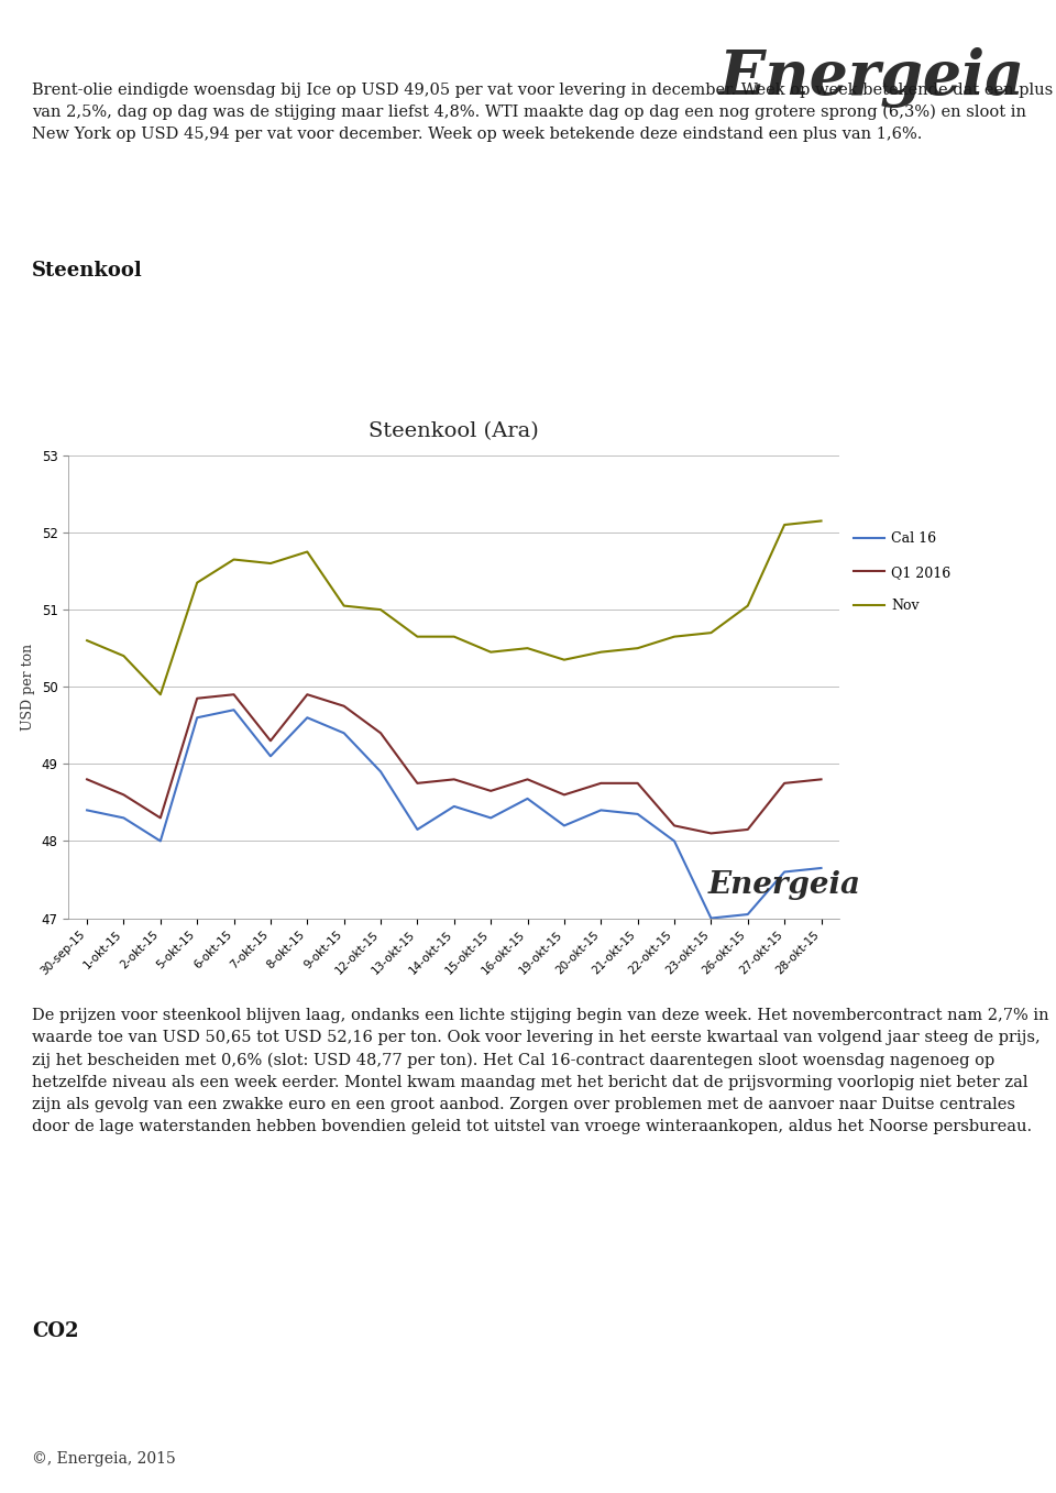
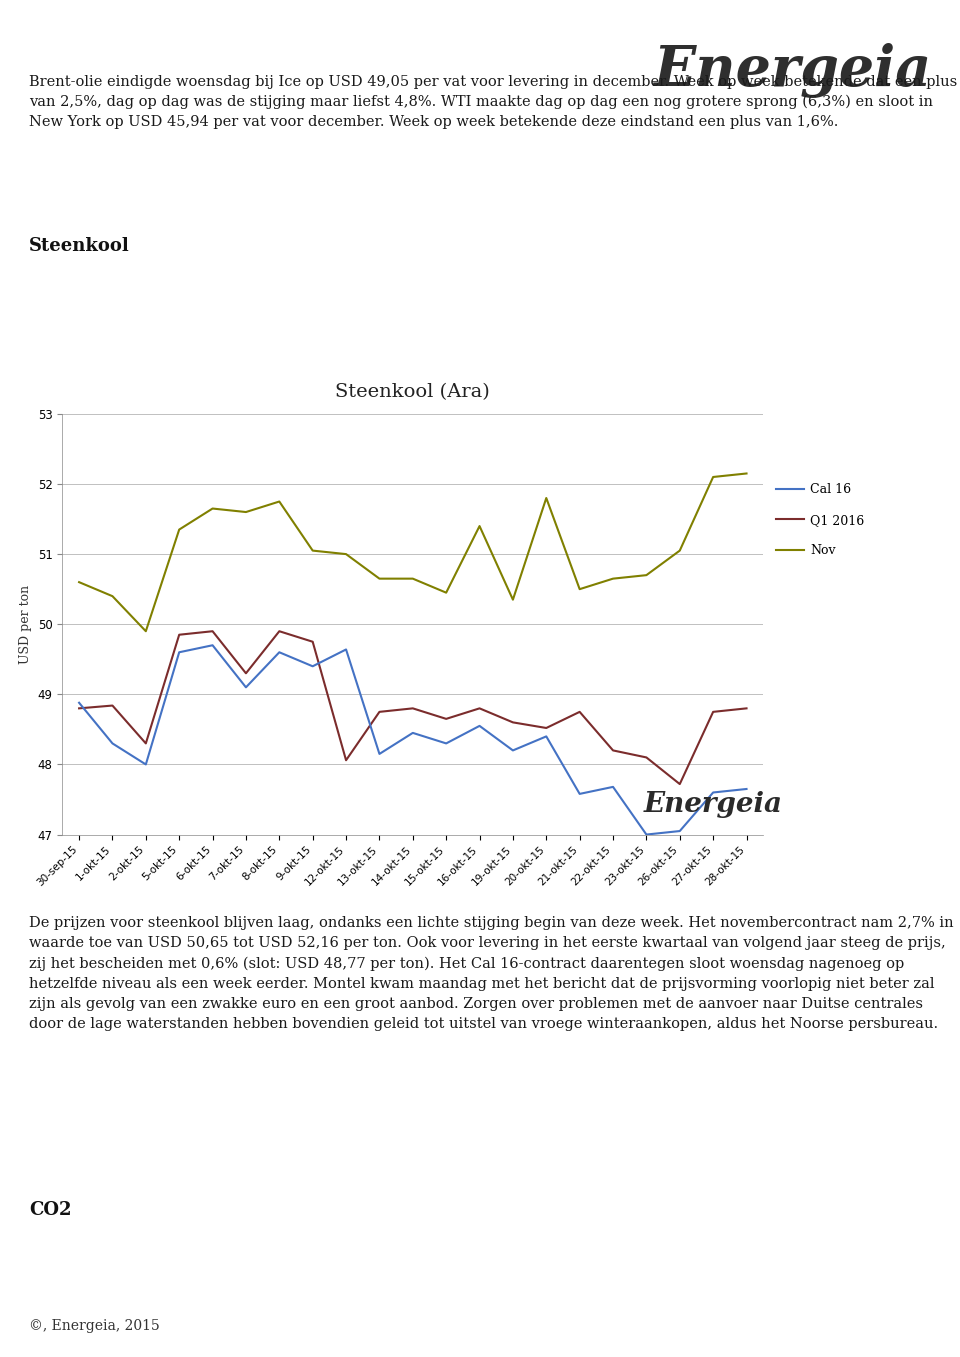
Cal 16/30-sep-15: 48.40 -> 48.88
Q1 2016/1-okt-15: 48.60 -> 48.84
Cal 16/12-okt-15: 48.90 -> 49.64
Q1 2016/12-okt-15: 49.40 -> 48.06
Nov/16-okt-15: 50.50 -> 51.40
Q1 2016/20-okt-15: 48.75 -> 48.52
Nov/20-okt-15: 50.45 -> 51.80
Cal 16/21-okt-15: 48.35 -> 47.58
Cal 16/22-okt-15: 48.00 -> 47.68
Q1 2016/26-okt-15: 48.15 -> 47.72
